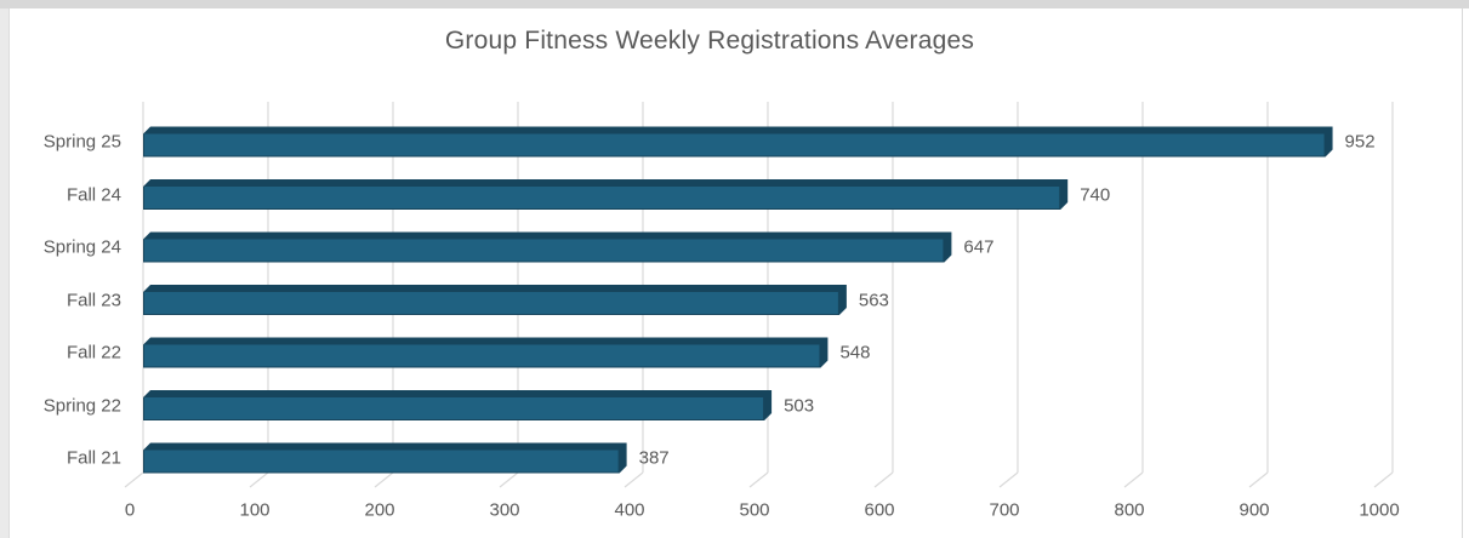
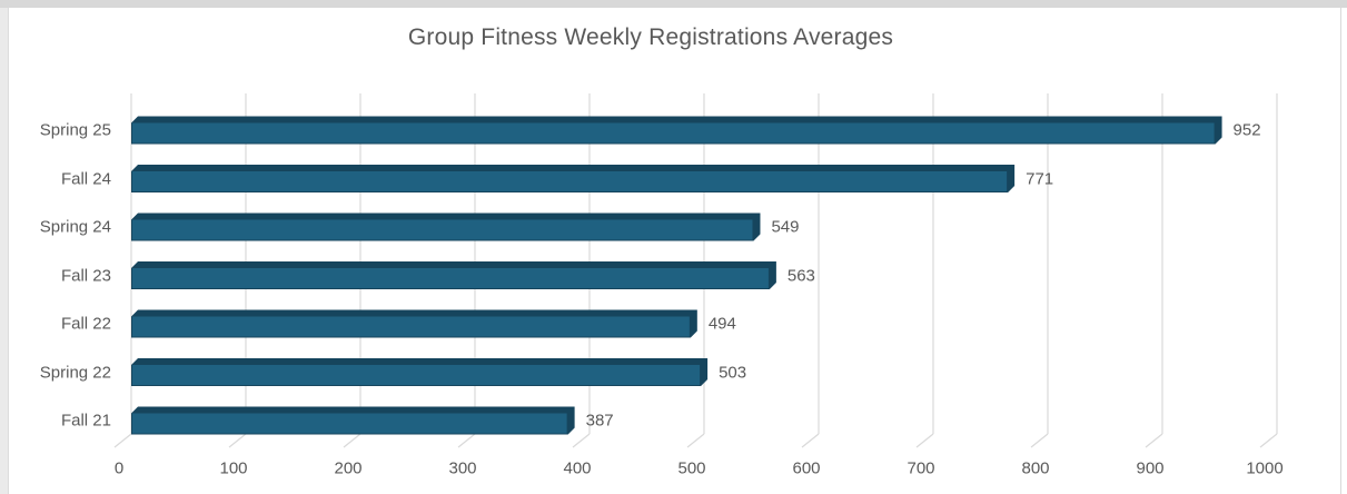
Fall 24: 740 -> 771
Spring 24: 647 -> 549
Fall 22: 548 -> 494
